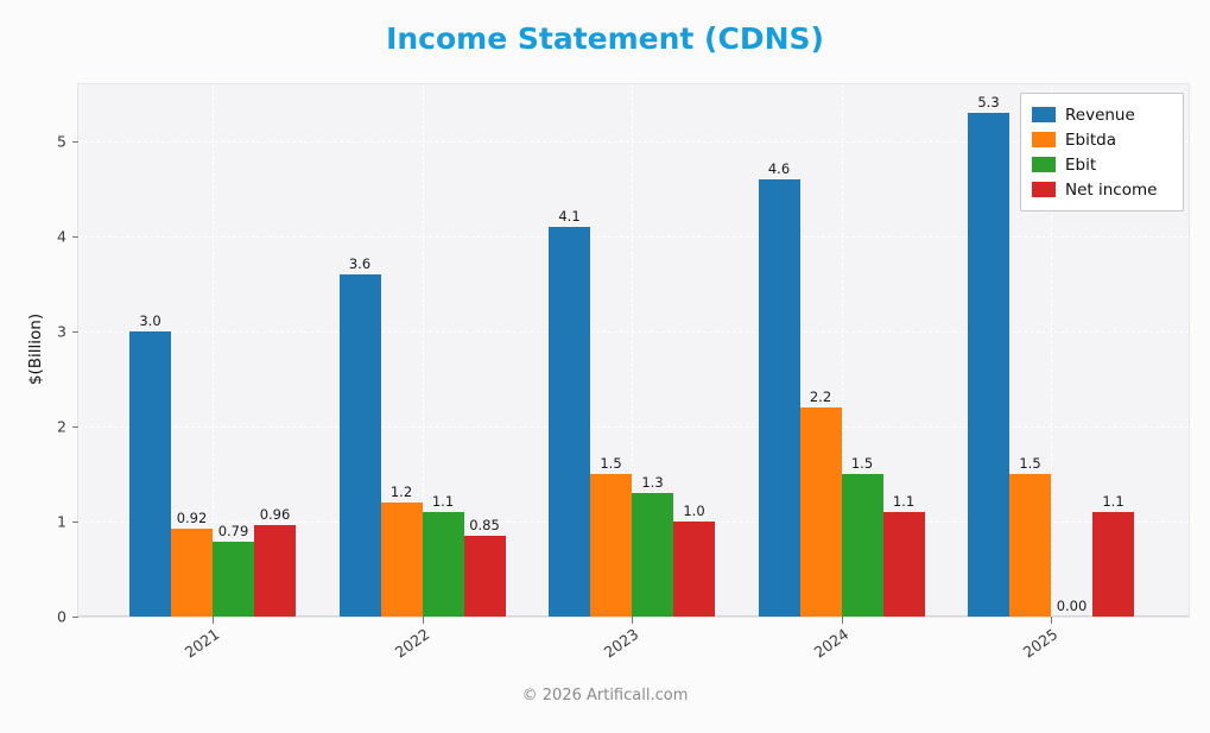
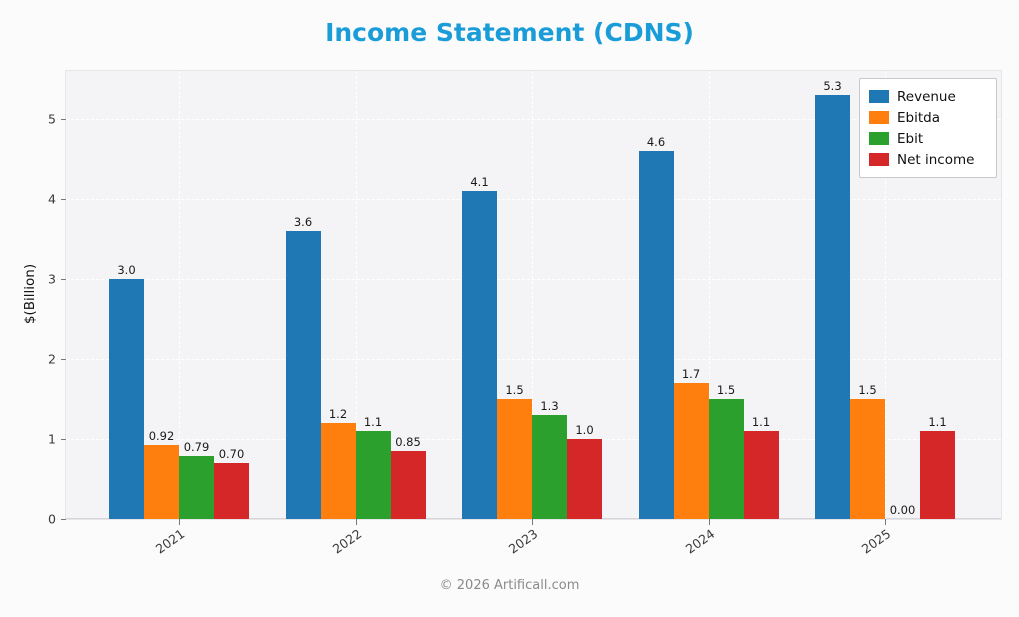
Net income/2021: 0.96 -> 0.70
Ebitda/2024: 2.2 -> 1.7
